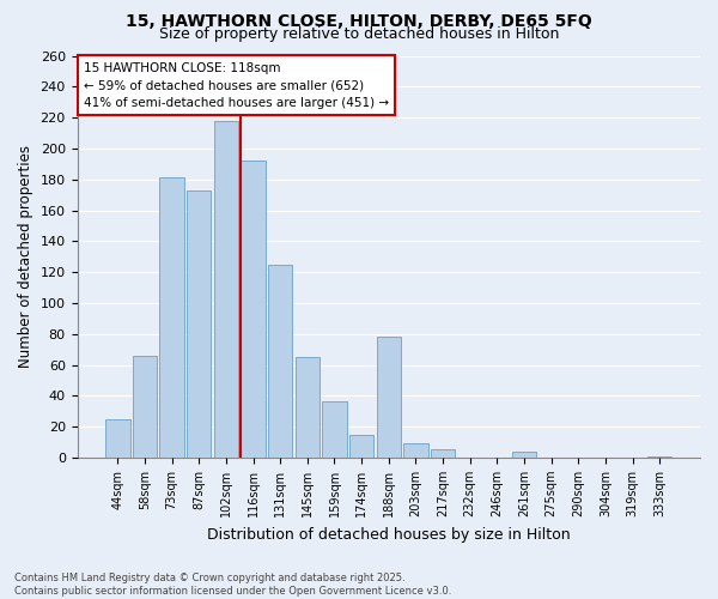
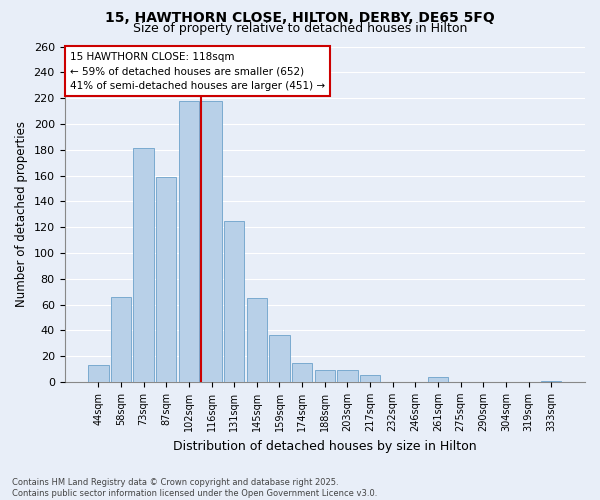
44sqm: 25 -> 13
87sqm: 173 -> 159
116sqm: 192 -> 218
188sqm: 78 -> 9
